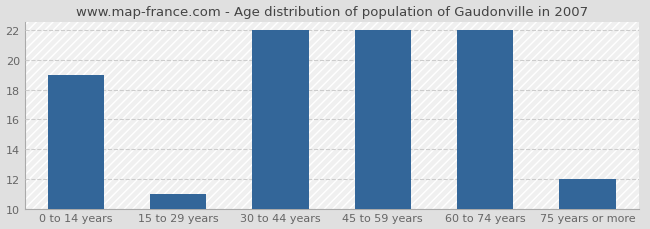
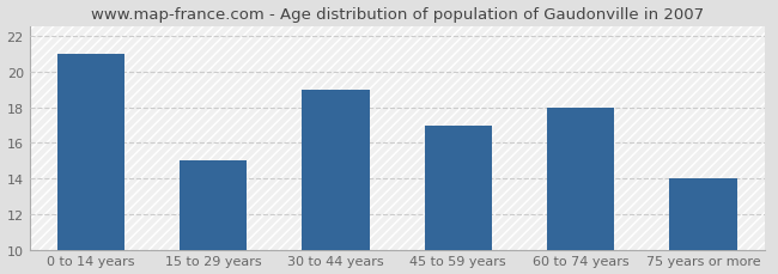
0 to 14 years: 19 -> 21
15 to 29 years: 11 -> 15
30 to 44 years: 22 -> 19
45 to 59 years: 22 -> 17
60 to 74 years: 22 -> 18
75 years or more: 12 -> 14
